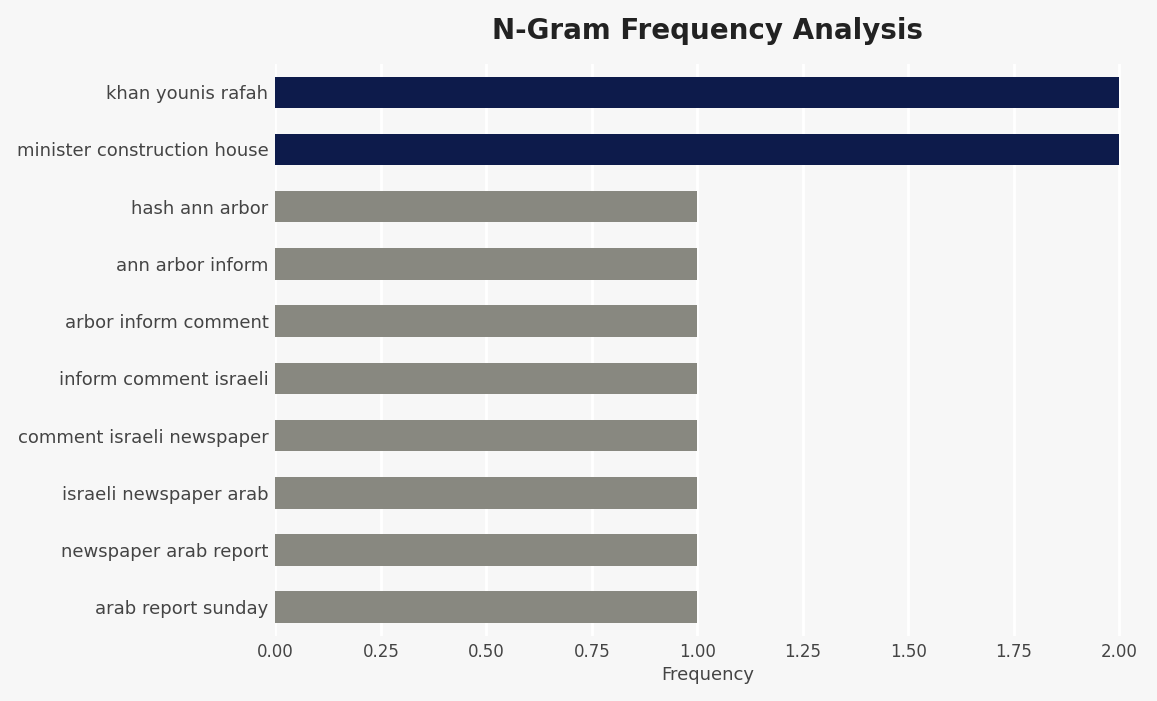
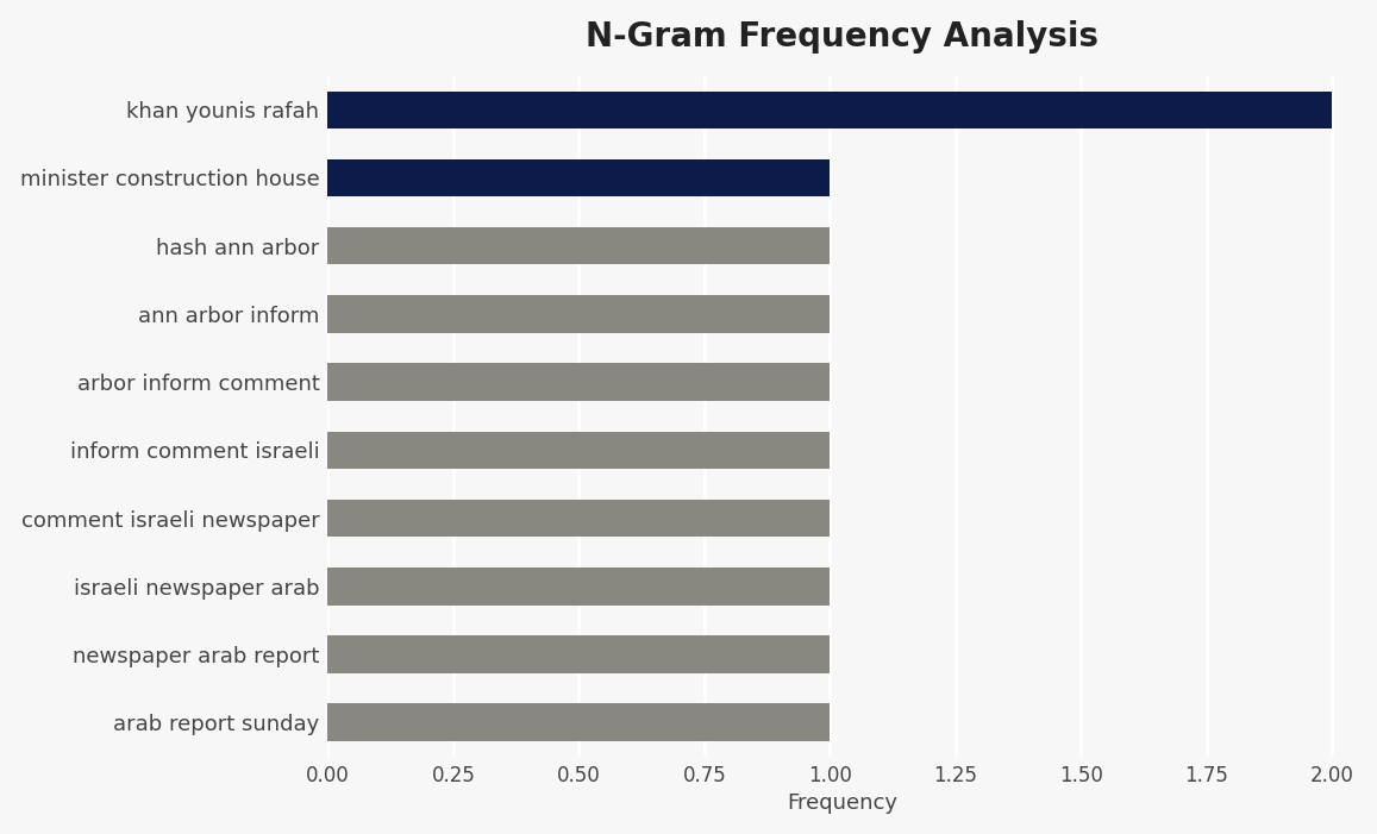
minister construction house: 2 -> 1
